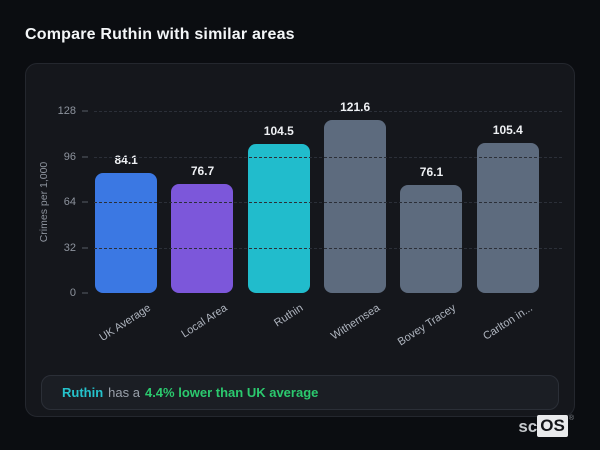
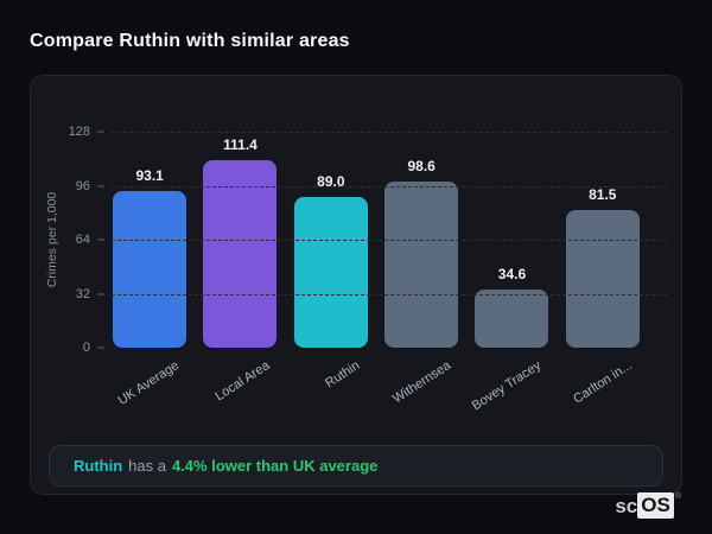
UK Average: 84.1 -> 93.1
Local Area: 76.7 -> 111.4
Ruthin: 104.5 -> 89.0
Withernsea: 121.6 -> 98.6
Bovey Tracey: 76.1 -> 34.6
Carlton in...: 105.4 -> 81.5
